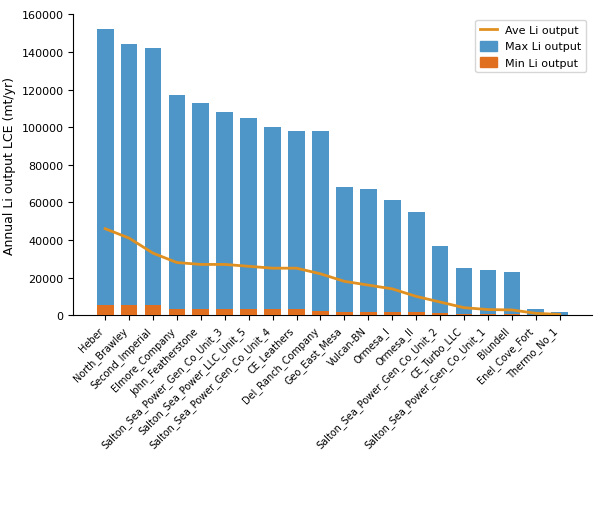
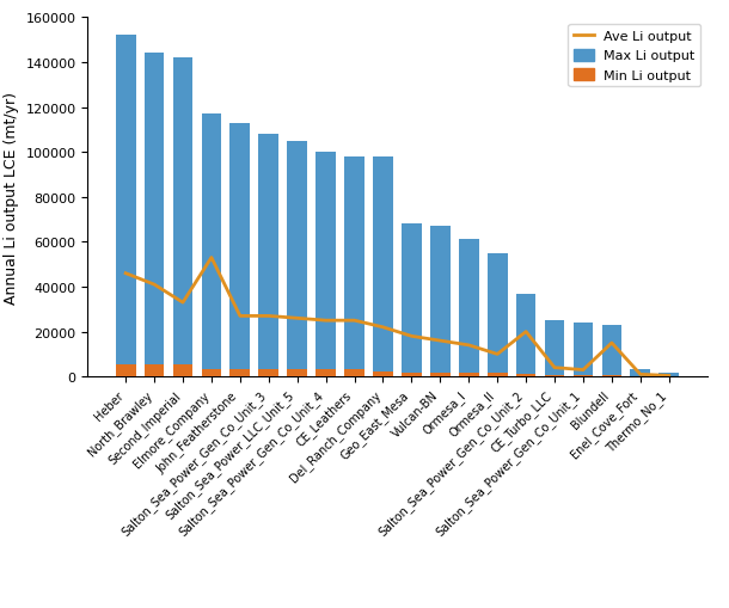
Ave Li output/Elmore_Company: 28000 -> 53000
Ave Li output/Salton_Sea_Power_Gen_Co_Unit_2: 7000 -> 20000
Ave Li output/Blundell: 3000 -> 15000
